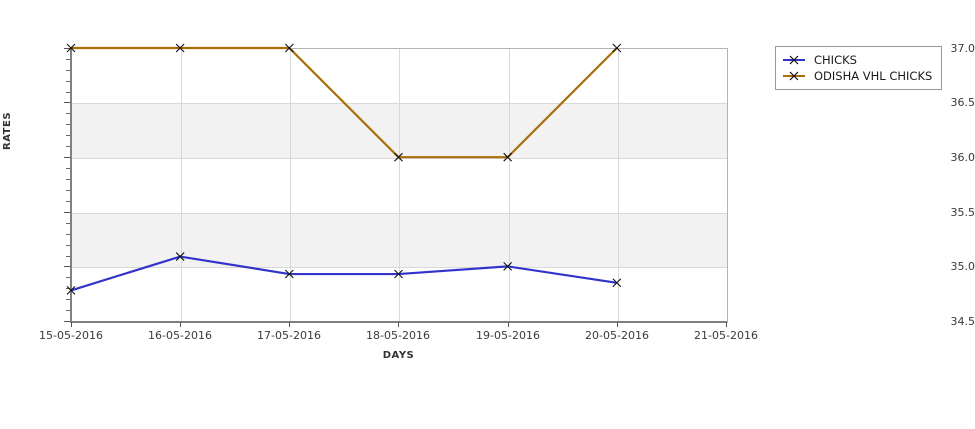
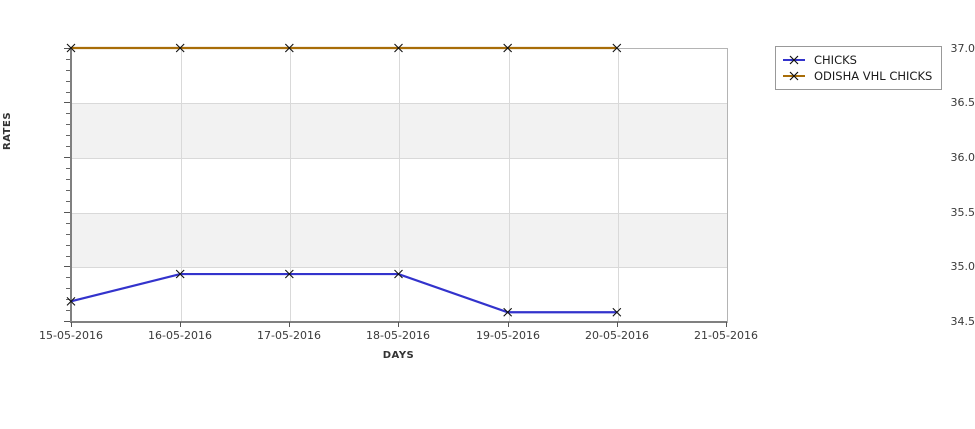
CHICKS/15-05-2016: 34.78 -> 34.68
CHICKS/16-05-2016: 35.09 -> 34.93
ODISHA VHL CHICKS/18-05-2016: 36 -> 37
CHICKS/19-05-2016: 35.00 -> 34.58
ODISHA VHL CHICKS/19-05-2016: 36 -> 37
CHICKS/20-05-2016: 34.85 -> 34.58
